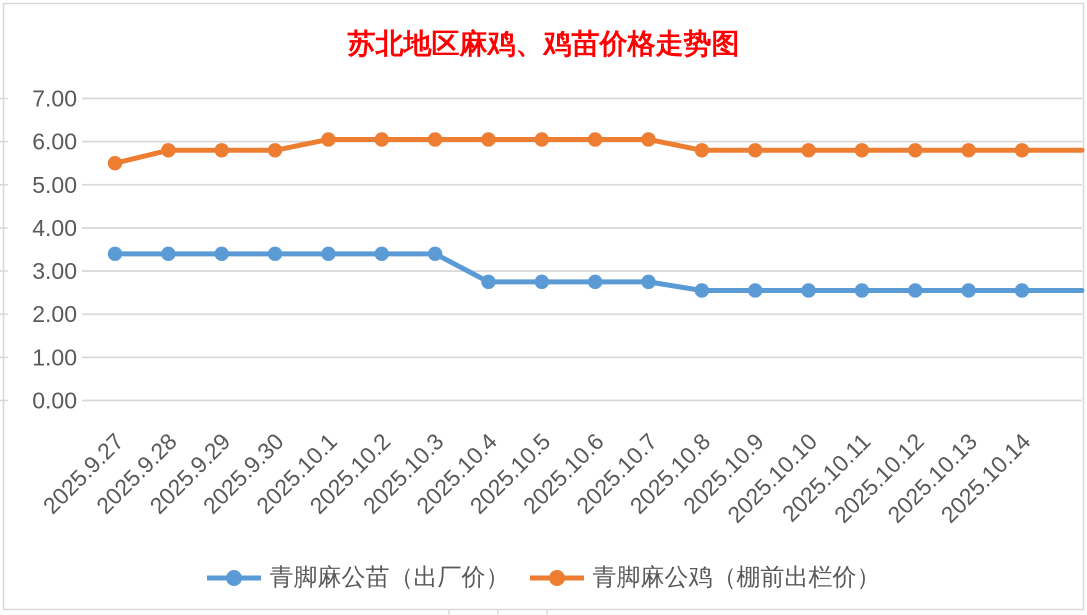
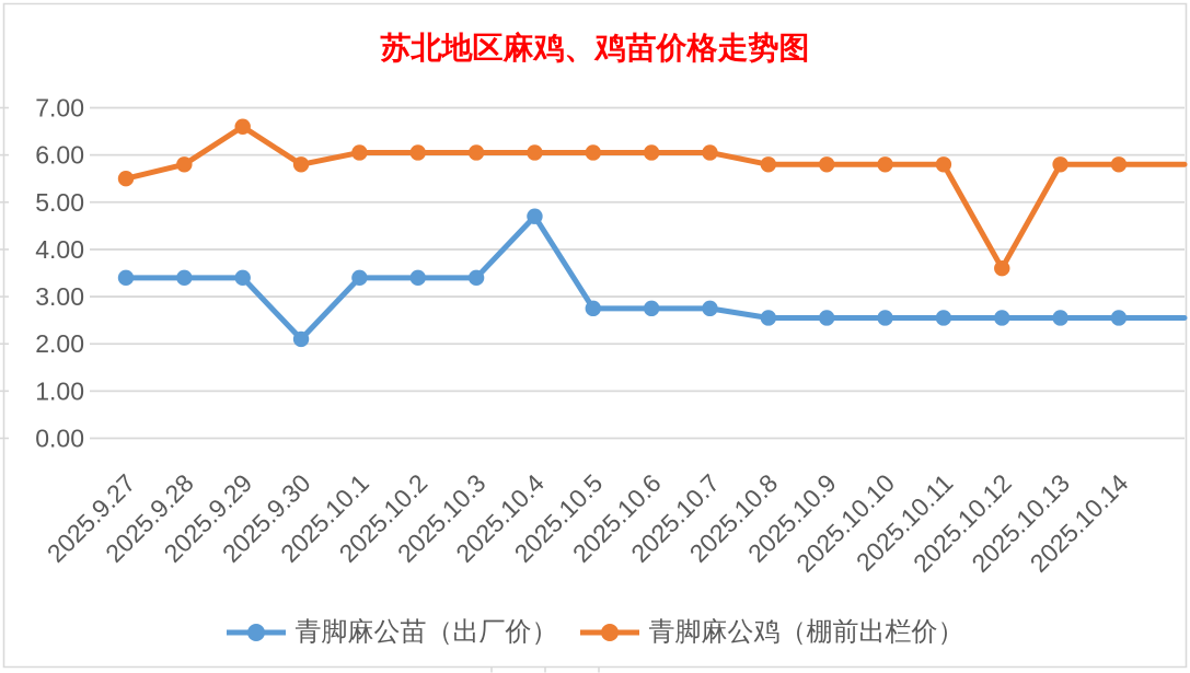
青脚麻公鸡（棚前出栏价）/2025.9.29: 5.8 -> 6.6
青脚麻公苗（出厂价）/2025.9.30: 3.4 -> 2.1
青脚麻公苗（出厂价）/2025.10.4: 2.8 -> 4.7
青脚麻公鸡（棚前出栏价）/2025.10.12: 5.8 -> 3.6
